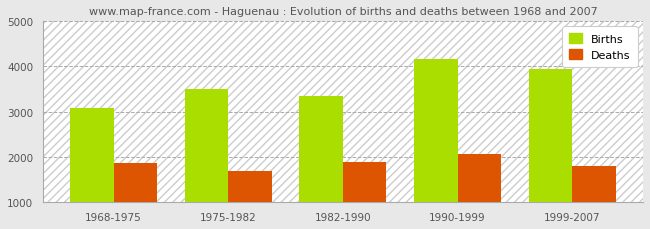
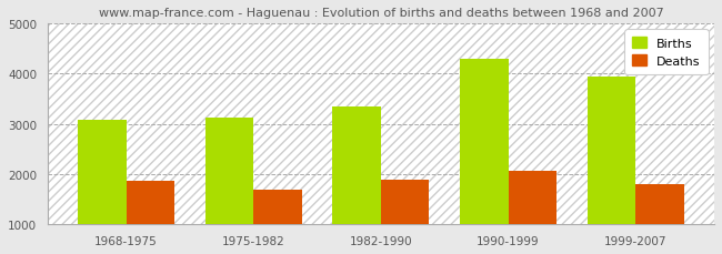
Births/1975-1982: 3500 -> 3120
Births/1990-1999: 4150 -> 4300
